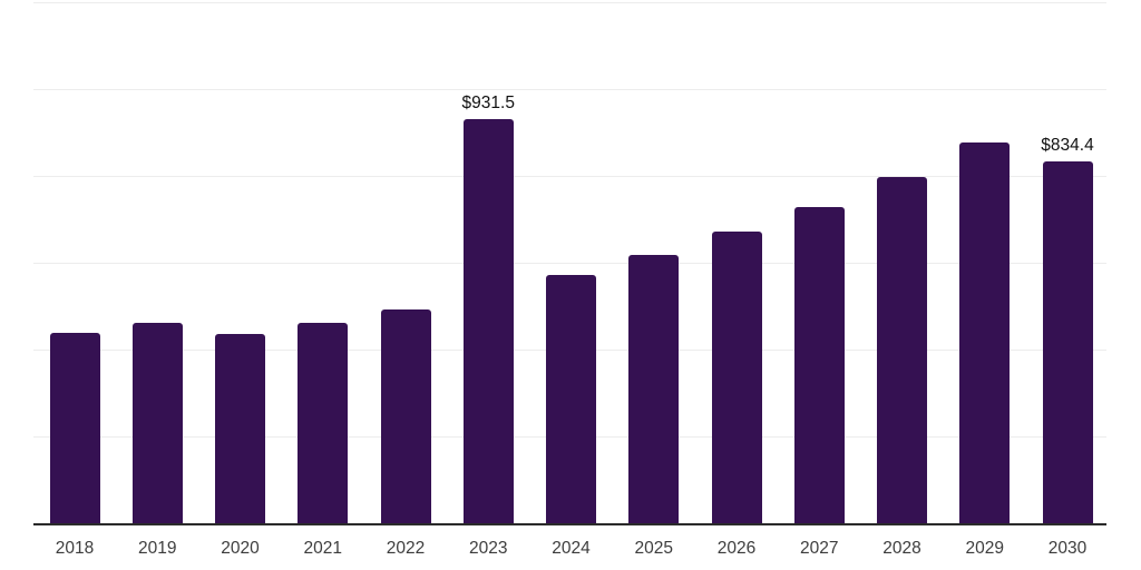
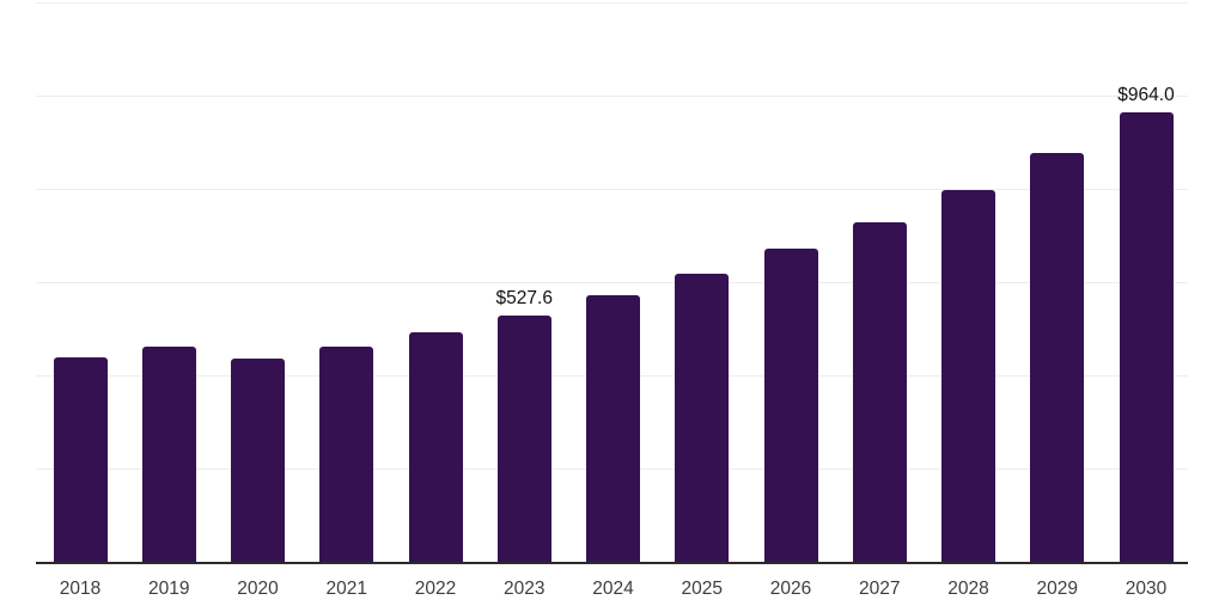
2023: $931.5 -> $527.6
2030: $834.4 -> $964.0
